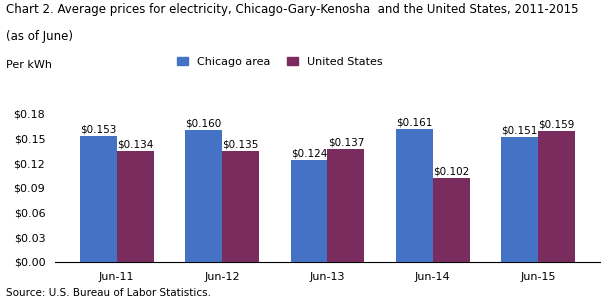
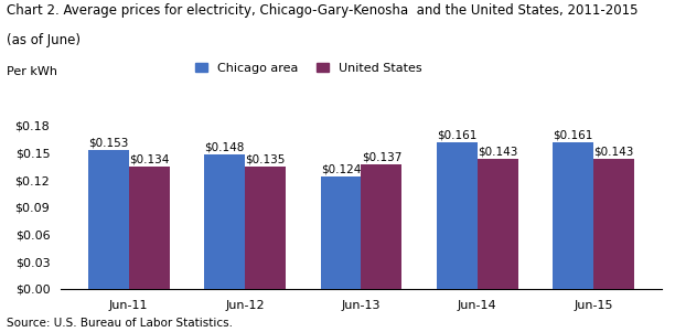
Chicago area/Jun-12: $0.160 -> $0.148
United States/Jun-14: $0.102 -> $0.143
Chicago area/Jun-15: $0.151 -> $0.161
United States/Jun-15: $0.159 -> $0.143
